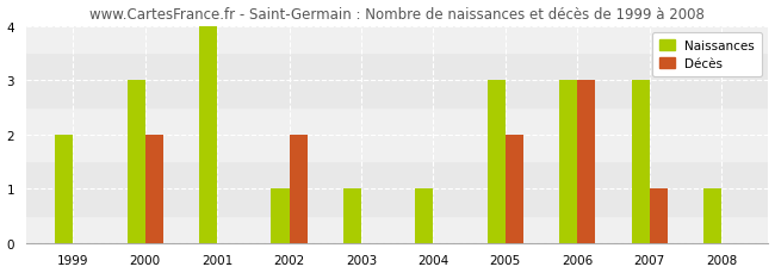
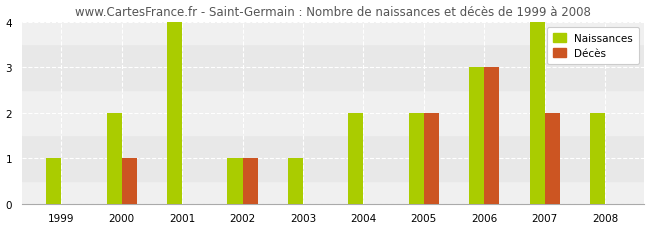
Naissances/1999: 2 -> 1
Naissances/2000: 3 -> 2
Décès/2000: 2 -> 1
Décès/2002: 2 -> 1
Naissances/2004: 1 -> 2
Naissances/2005: 3 -> 2
Naissances/2007: 3 -> 4
Décès/2007: 1 -> 2
Naissances/2008: 1 -> 2
